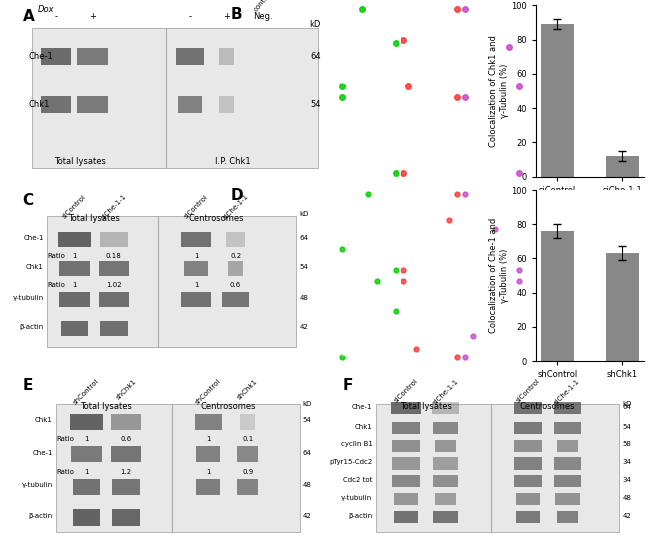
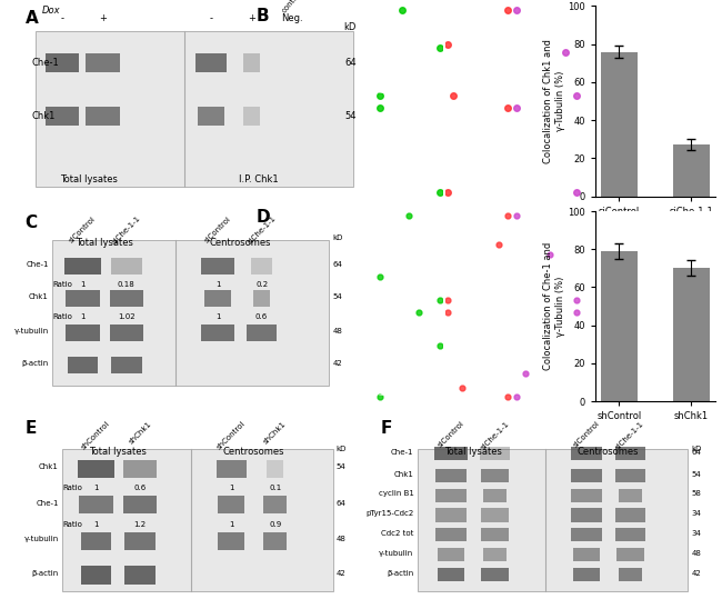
siControl: 89 -> 76
siChe-1-1: 12 -> 27
shControl: 76 -> 79
shChk1: 63 -> 70
